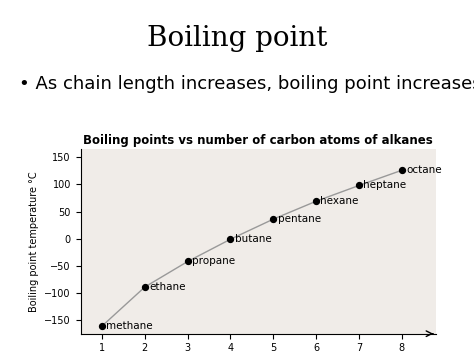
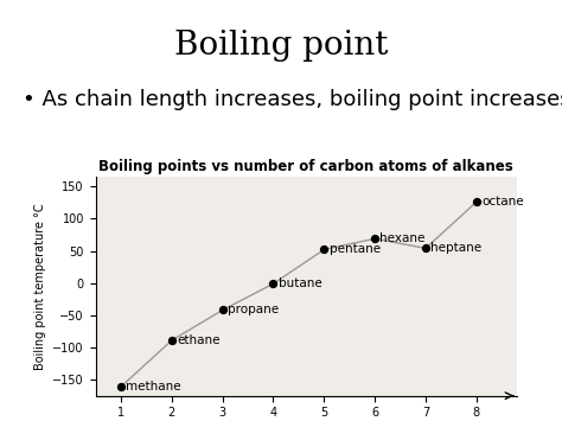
5: 36 -> 52
7: 98 -> 54
